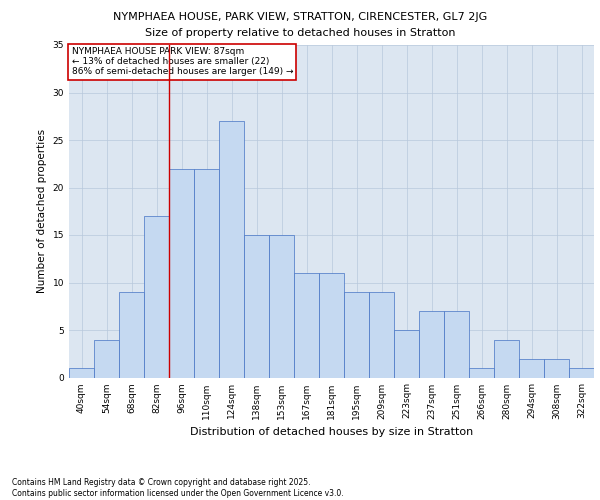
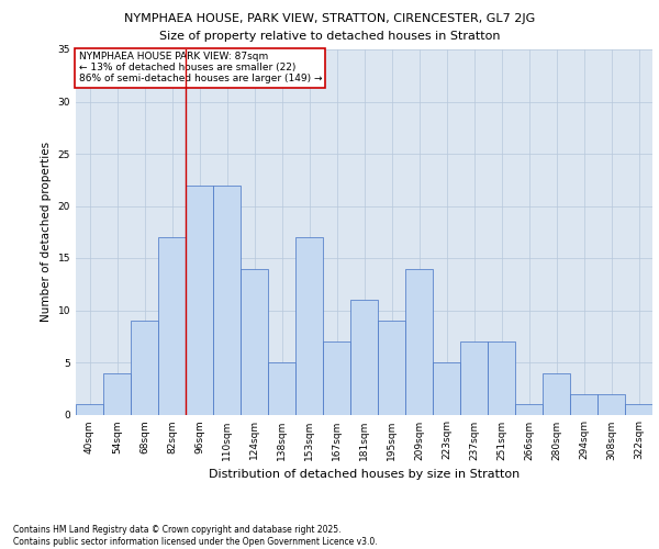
124sqm: 27 -> 14
138sqm: 15 -> 5
153sqm: 15 -> 17
167sqm: 11 -> 7
209sqm: 9 -> 14
